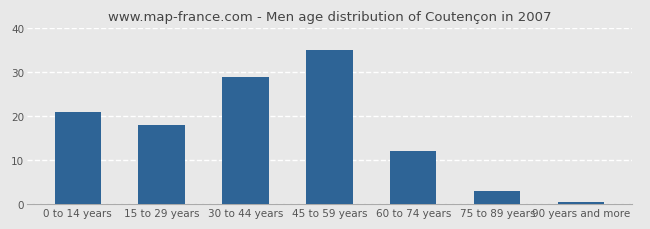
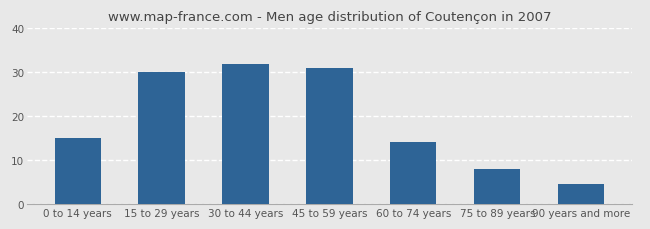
0 to 14 years: 21.0 -> 15.0
15 to 29 years: 18.0 -> 30.0
30 to 44 years: 29.0 -> 32.0
45 to 59 years: 35.0 -> 31.0
60 to 74 years: 12.0 -> 14.0
75 to 89 years: 3.0 -> 8.0
90 years and more: 0.5 -> 4.5
